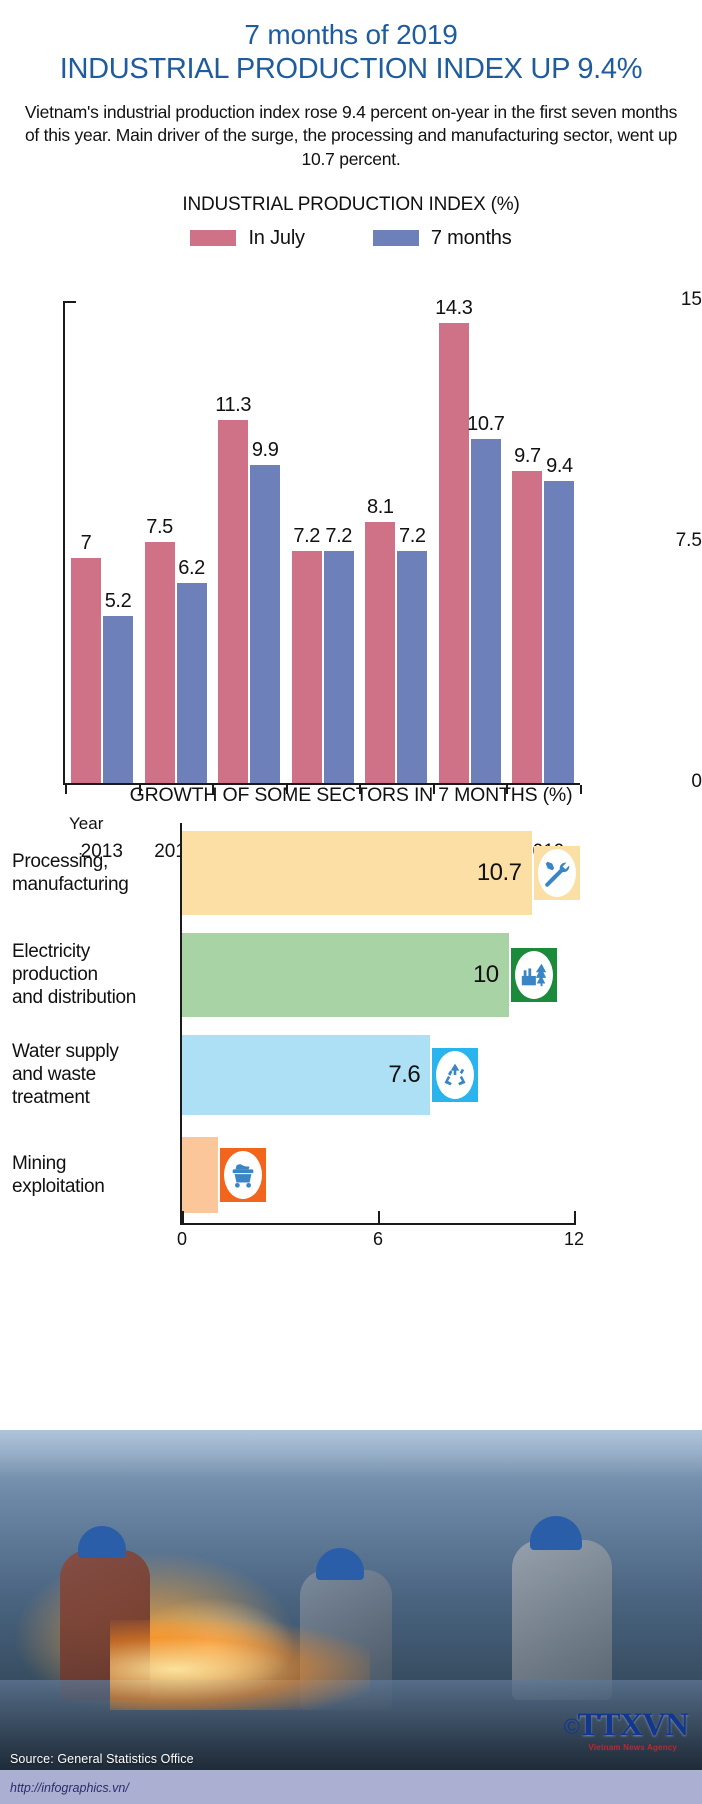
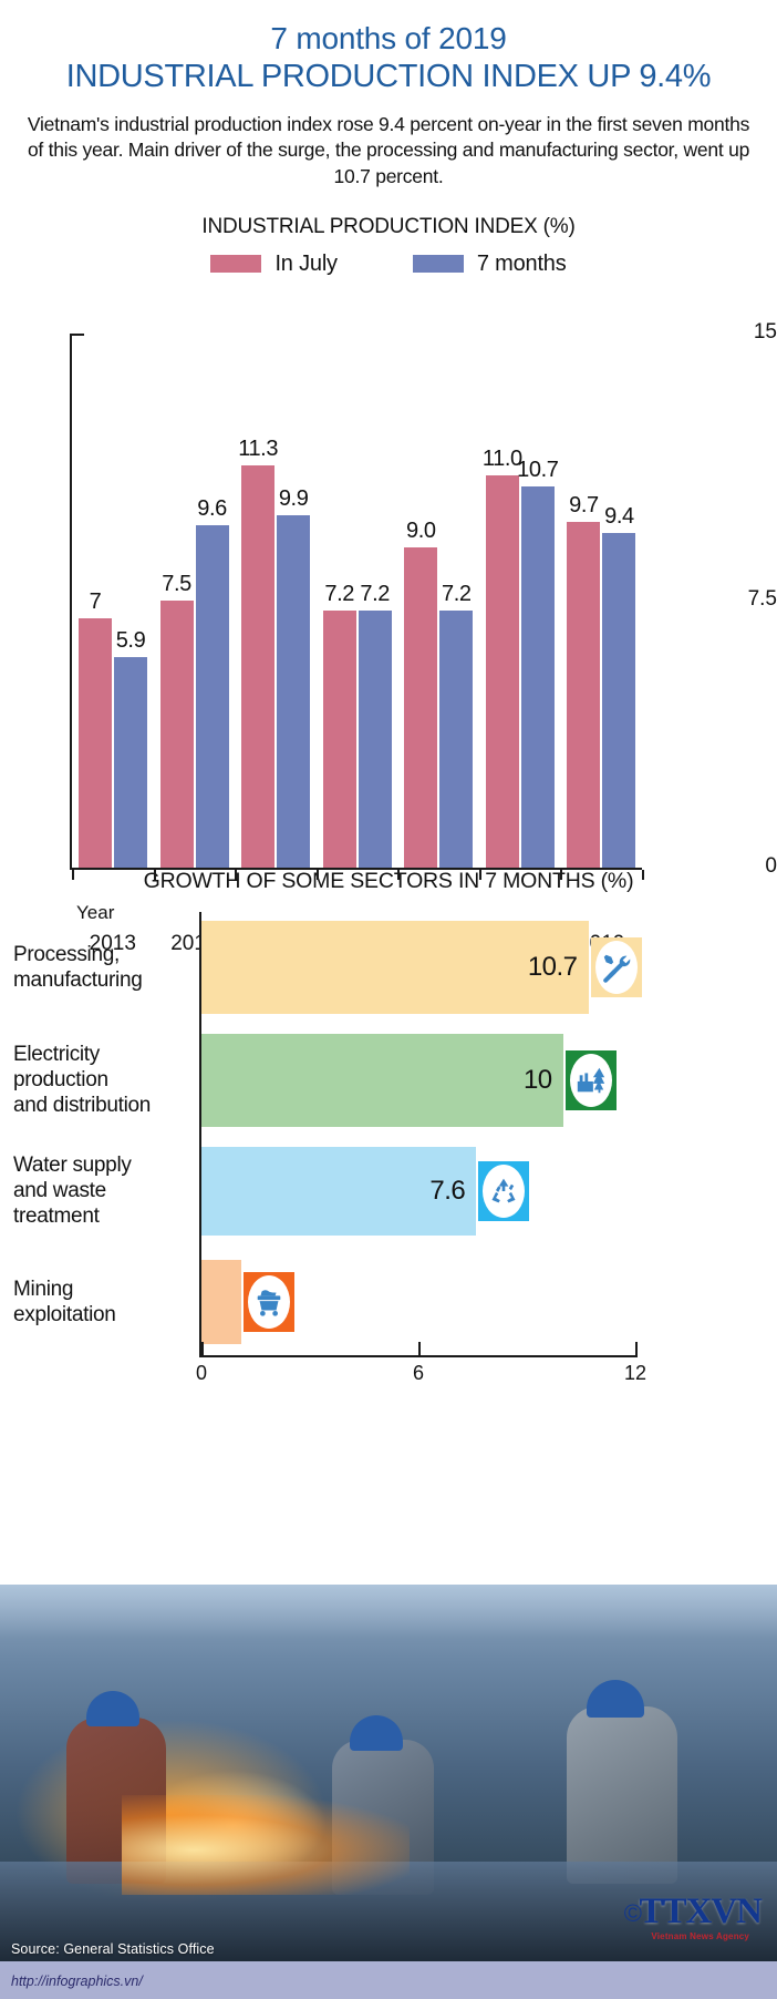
INDUSTRIAL PRODUCTION INDEX (%)/7 months/2013: 5.2 -> 5.9
INDUSTRIAL PRODUCTION INDEX (%)/7 months/2014: 6.2 -> 9.6
INDUSTRIAL PRODUCTION INDEX (%)/In July/2017: 8.1 -> 9.0
INDUSTRIAL PRODUCTION INDEX (%)/In July/2018: 14.3 -> 11.0
